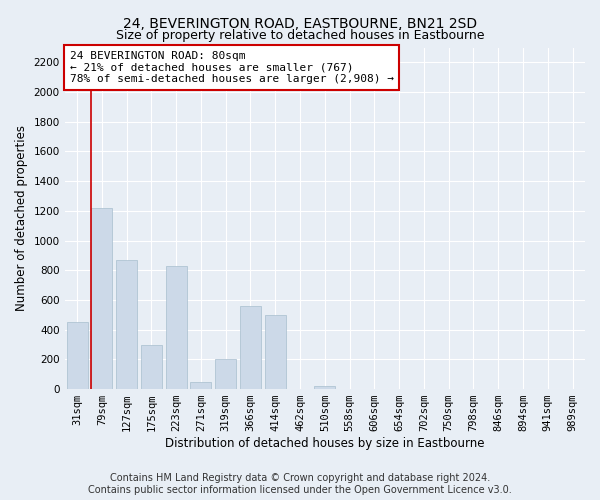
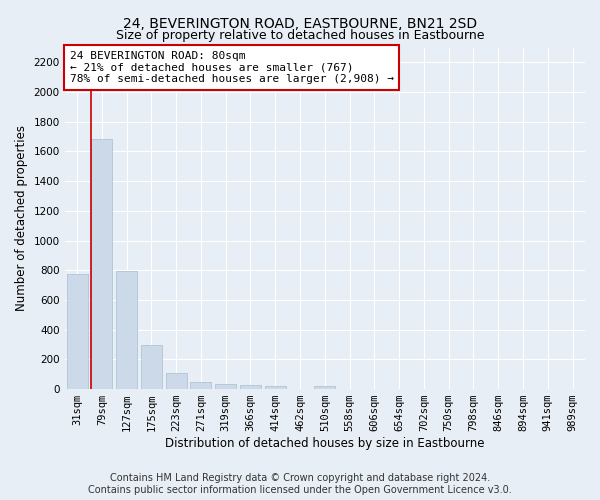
31sqm: 450 -> 780
79sqm: 1220 -> 1680
127sqm: 870 -> 800
223sqm: 830 -> 110
319sqm: 200 -> 30
366sqm: 560 -> 20
414sqm: 500 -> 20
